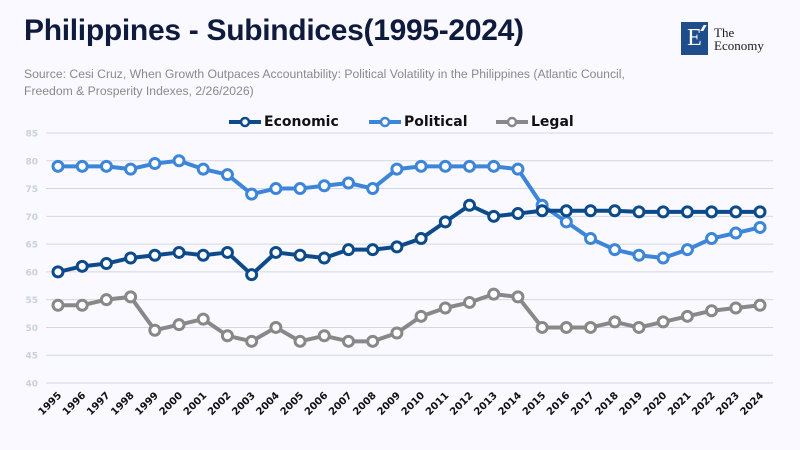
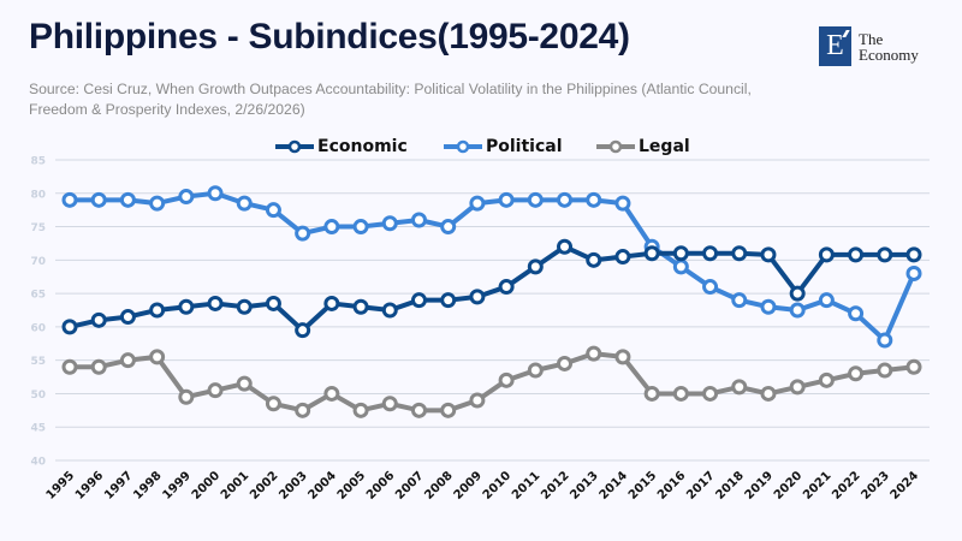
Economic/2020: 71 -> 65
Political/2022: 66 -> 62
Political/2023: 67 -> 58
